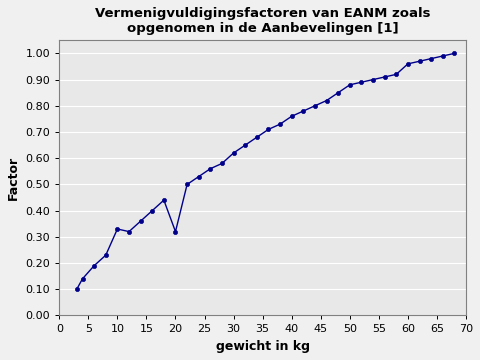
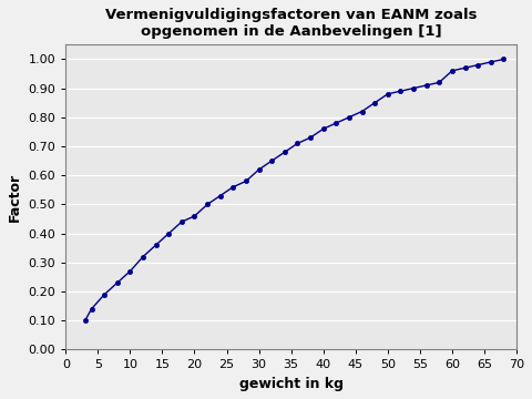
10: 0.33 -> 0.27
20: 0.32 -> 0.46
